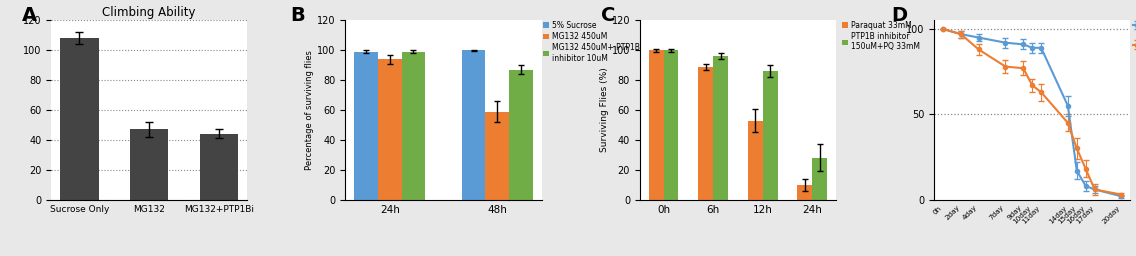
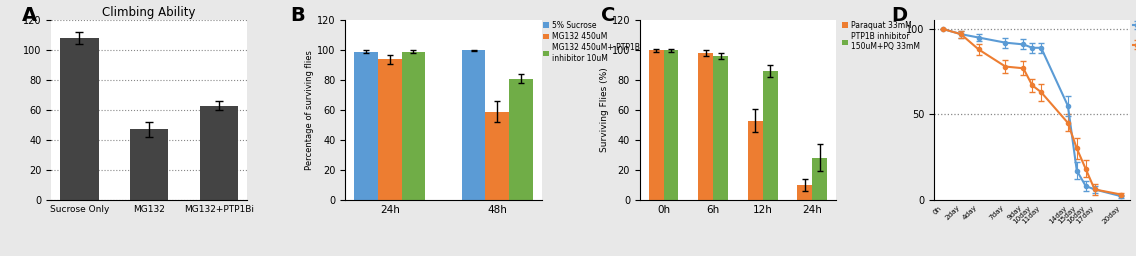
Climbing Ability/MG132+PTP1Bi: 44 -> 63
MG132 450uM+ PTP1B inhibitor 10uM/48h: 87 -> 81
Paraquat 33mM/6h: 89 -> 98
